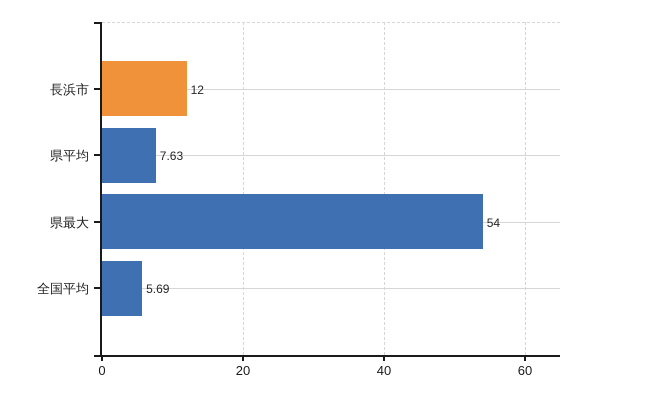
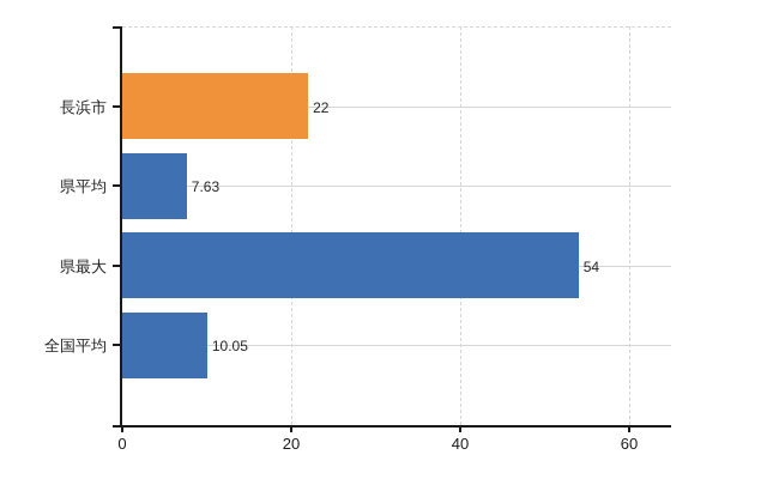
長浜市: 12 -> 22
全国平均: 5.69 -> 10.05
